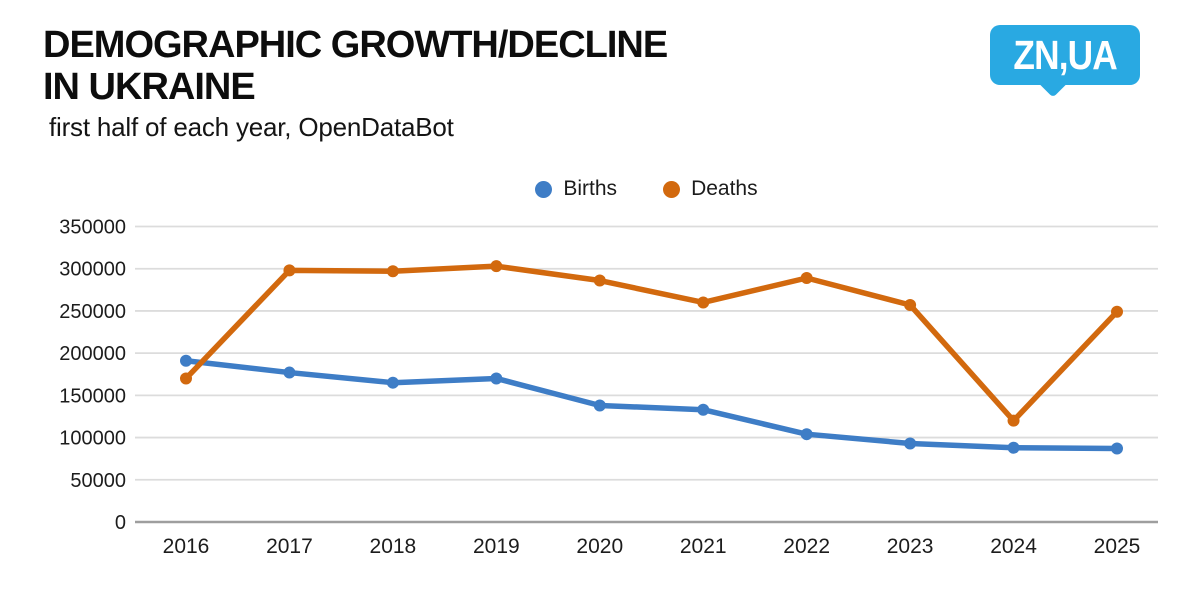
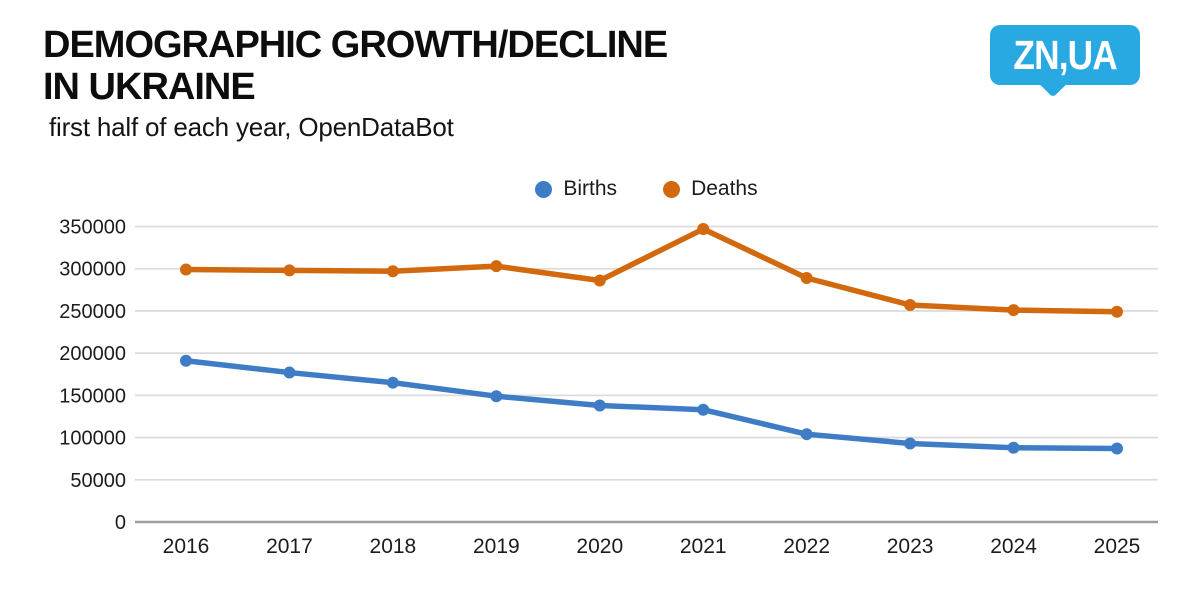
Deaths/2016: 170000 -> 300000
Births/2019: 170000 -> 150000
Deaths/2021: 260000 -> 350000
Deaths/2024: 120000 -> 250000
